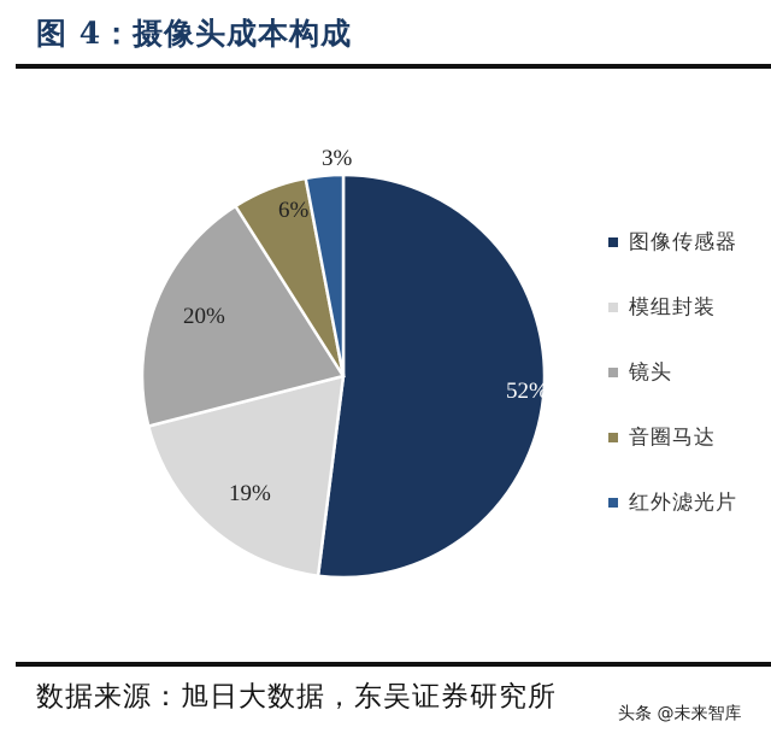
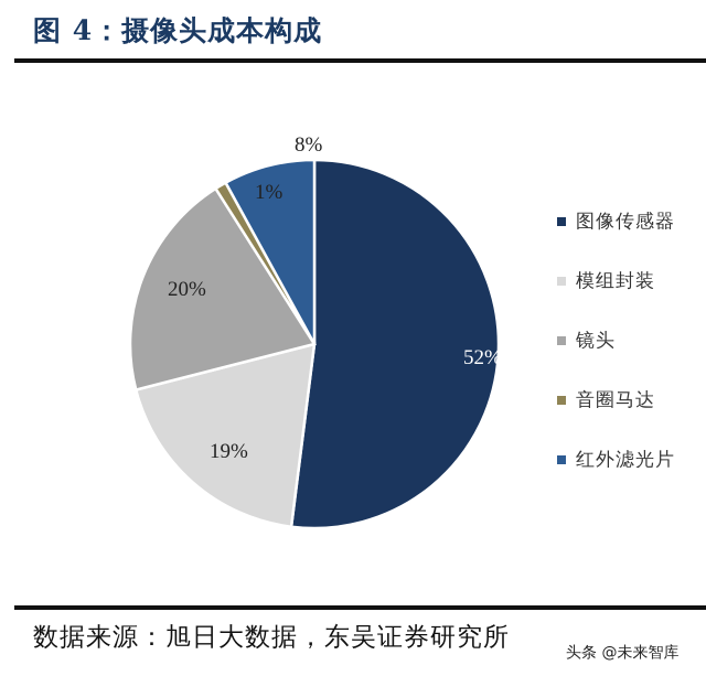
音圈马达: 6% -> 1%
红外滤光片: 3% -> 8%
